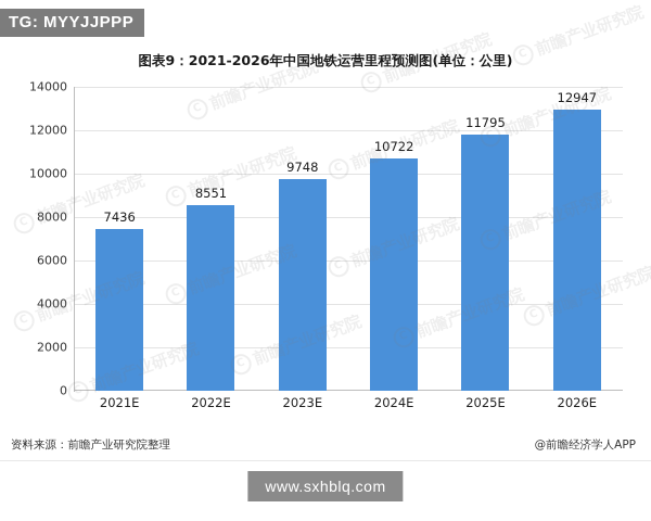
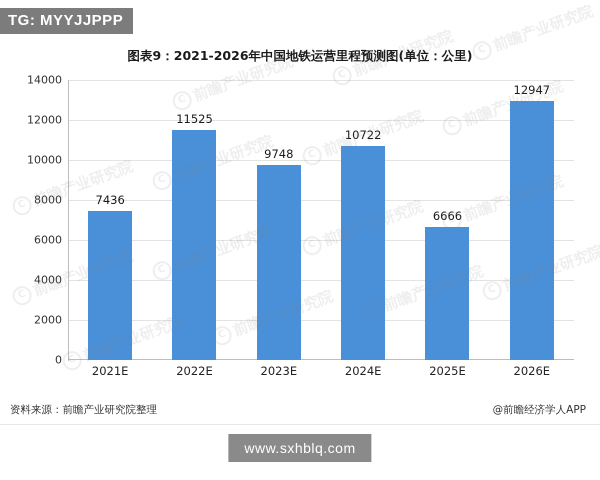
2022E: 8551 -> 11525
2025E: 11795 -> 6666
